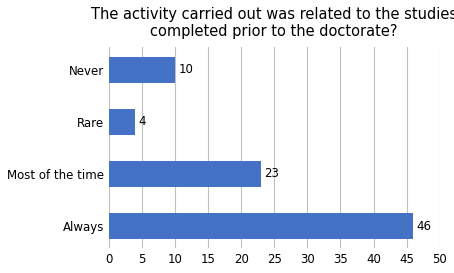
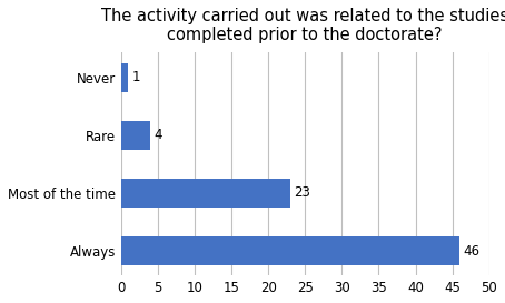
Never: 10 -> 1
